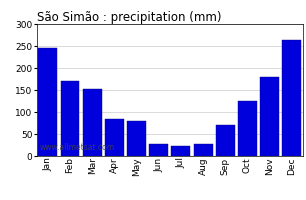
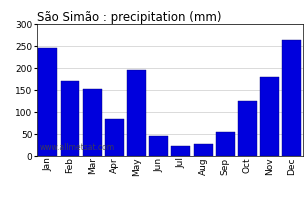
May: 80 -> 195
Jun: 28 -> 45
Sep: 70 -> 55
